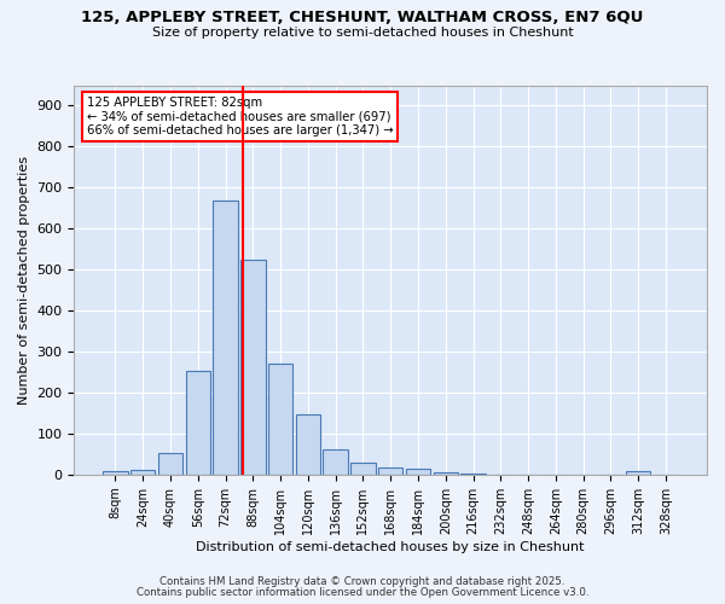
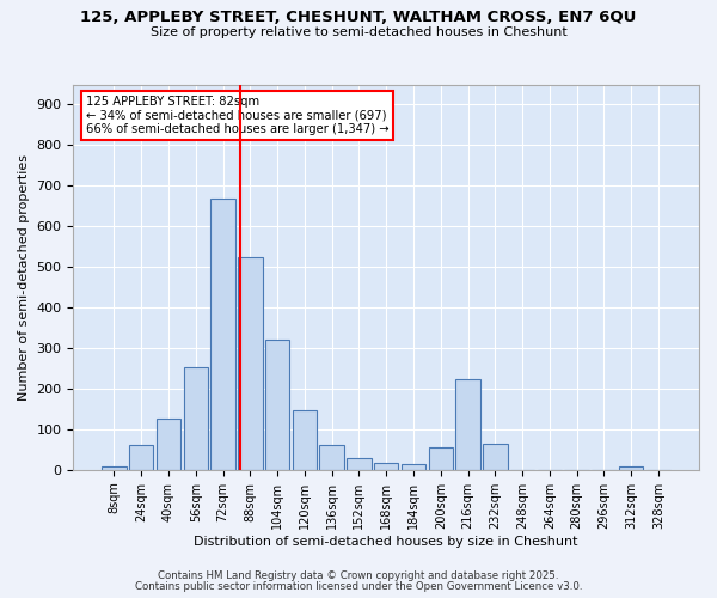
24sqm: 12 -> 60
40sqm: 52 -> 125
104sqm: 270 -> 320
200sqm: 5 -> 55
216sqm: 2 -> 225
232sqm: 1 -> 65
